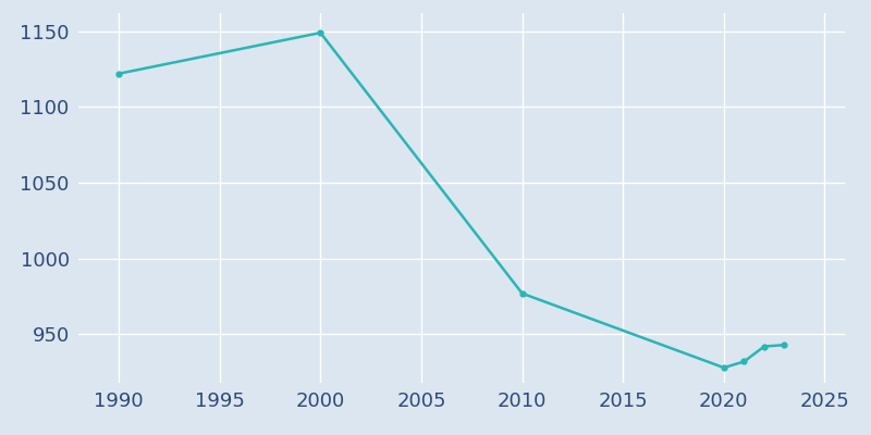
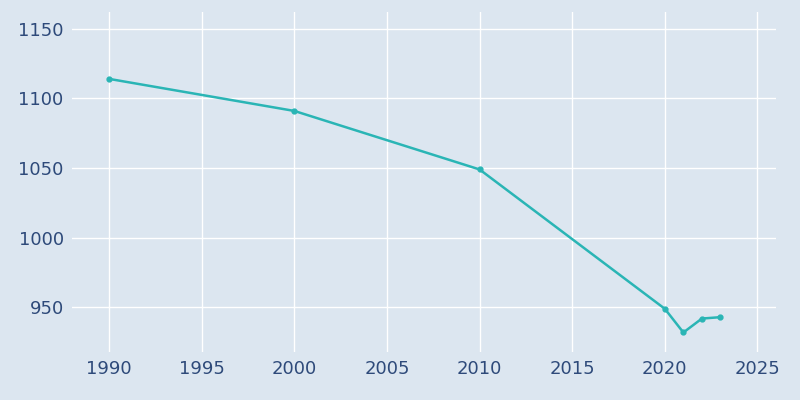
1990: 1122 -> 1114
2000: 1149 -> 1091
2010: 977 -> 1049
2020: 928 -> 949
